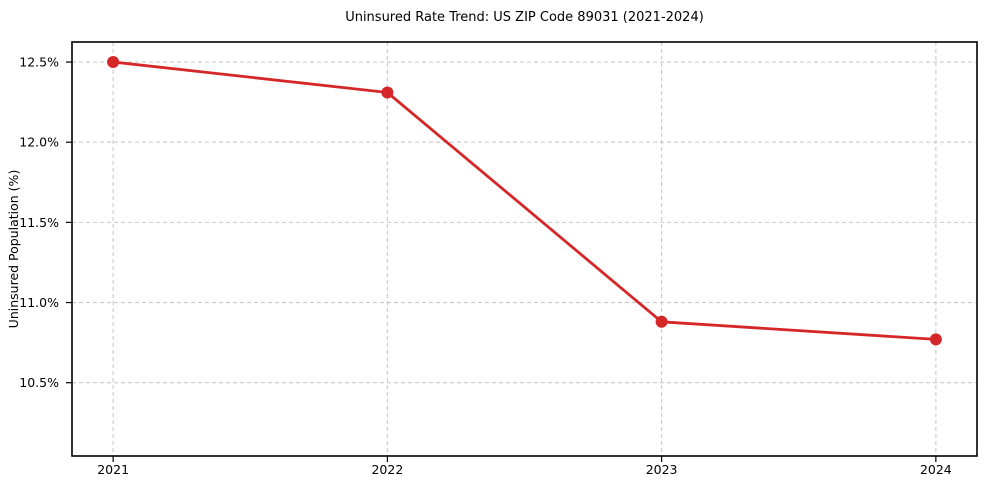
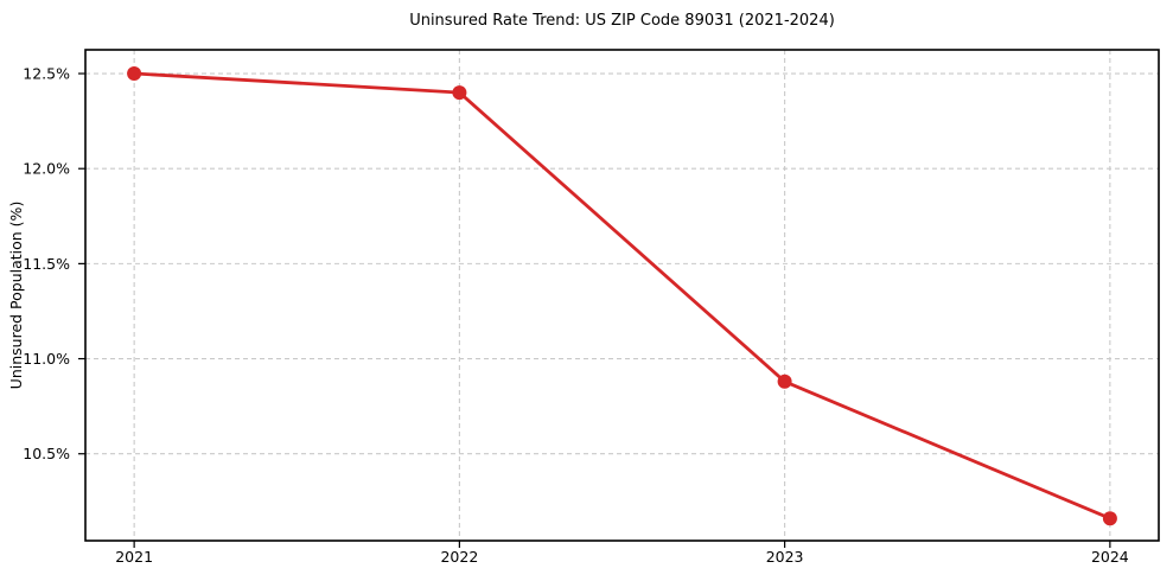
2022: 12.31% -> 12.40%
2024: 10.77% -> 10.16%
